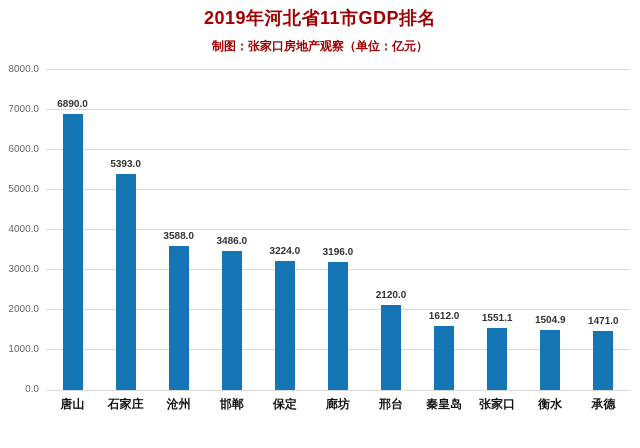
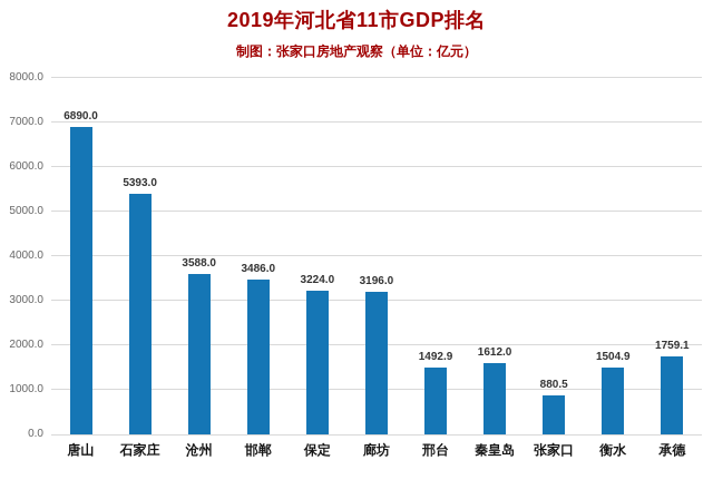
邢台: 2120.0 -> 1492.9
张家口: 1551.1 -> 880.5
承德: 1471.0 -> 1759.1
